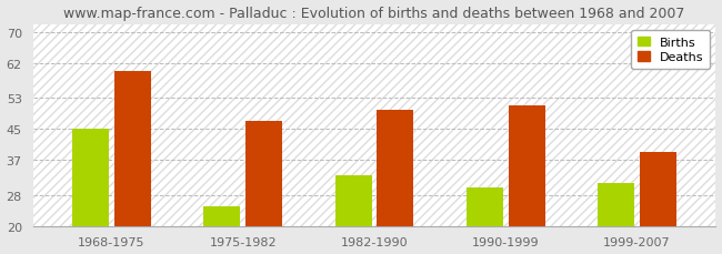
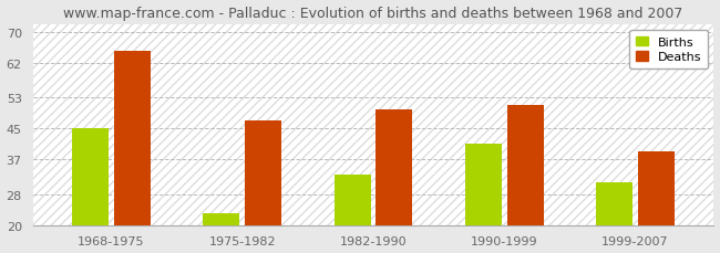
Deaths/1968-1975: 60 -> 65
Births/1975-1982: 25 -> 23
Births/1990-1999: 30 -> 41
